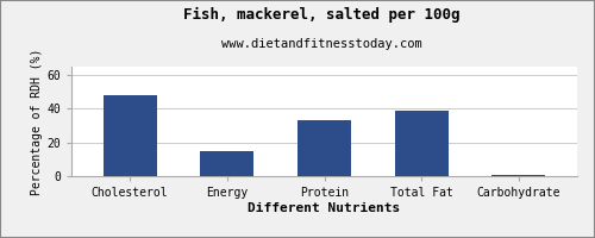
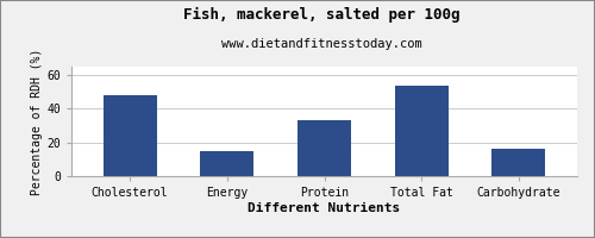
Total Fat: 39 -> 54
Carbohydrate: 0 -> 16
